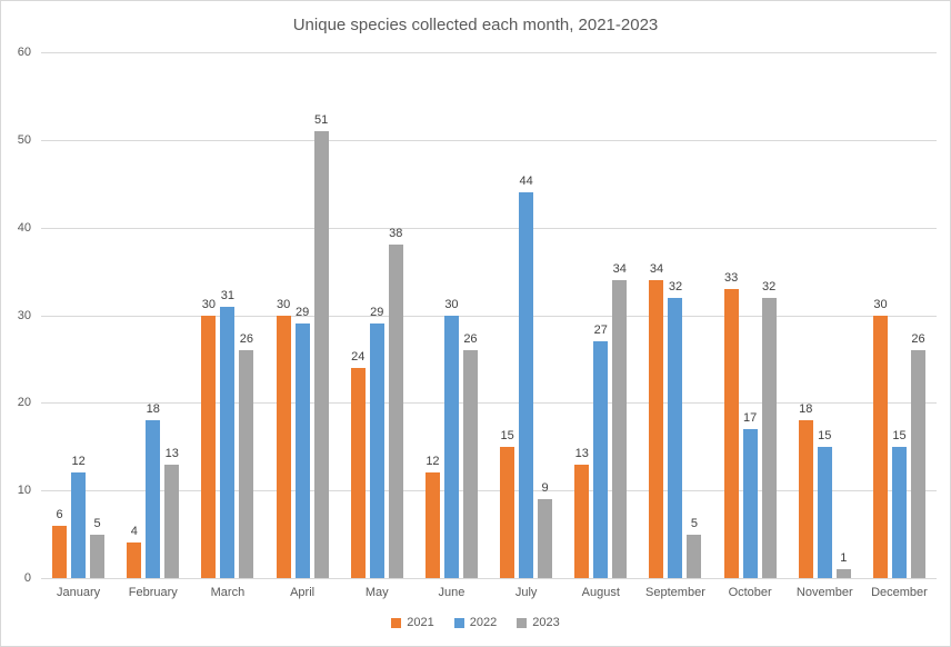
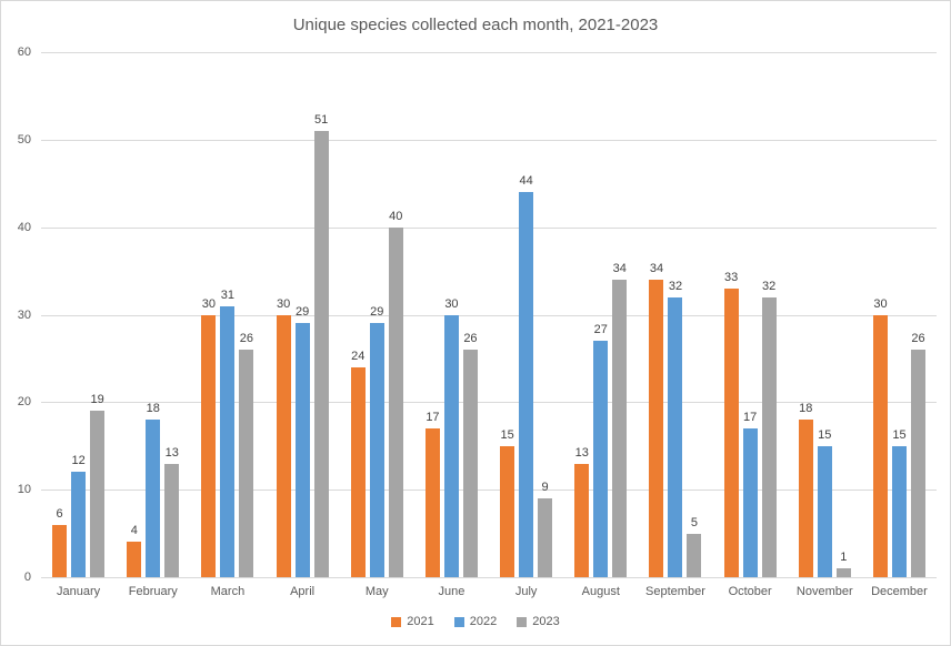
2023/January: 5 -> 19
2023/May: 38 -> 40
2021/June: 12 -> 17
